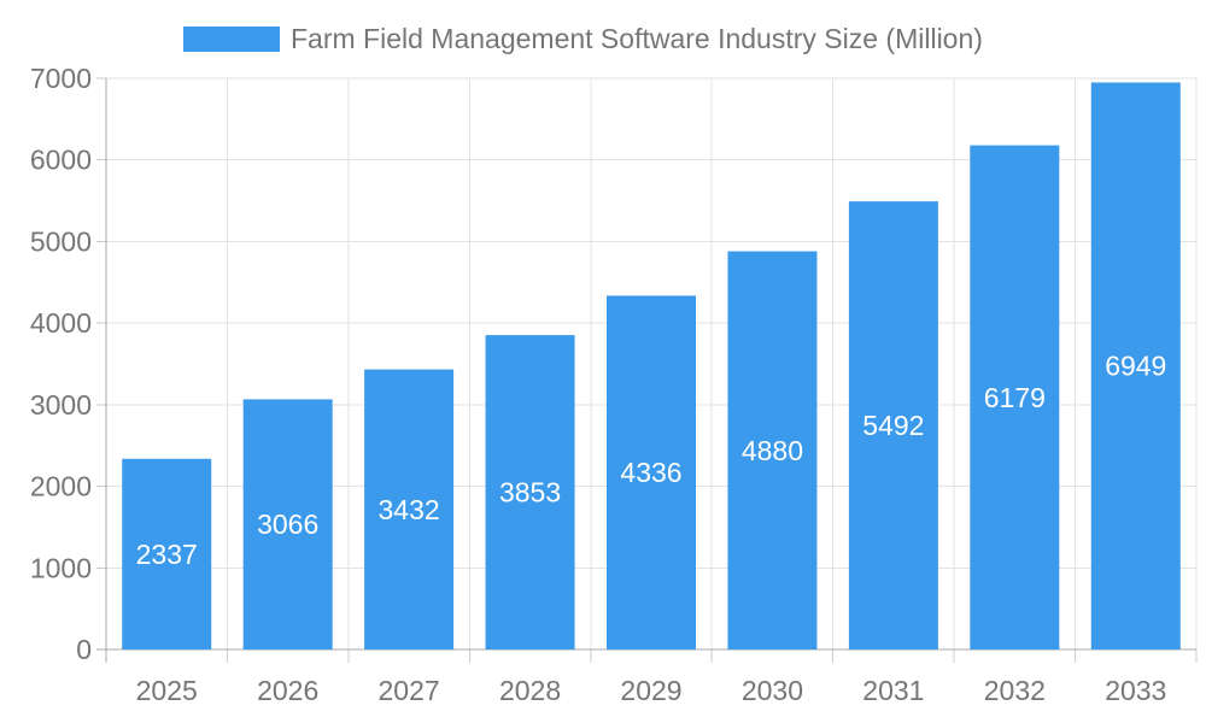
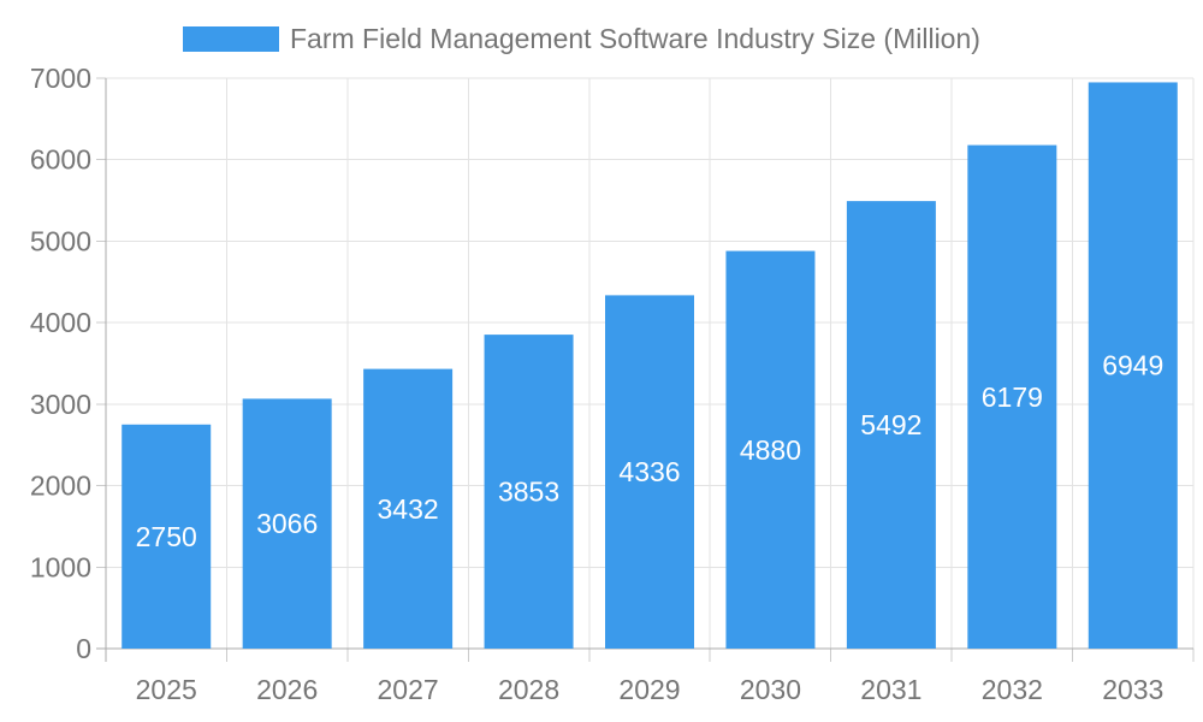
2025: 2337 -> 2750
